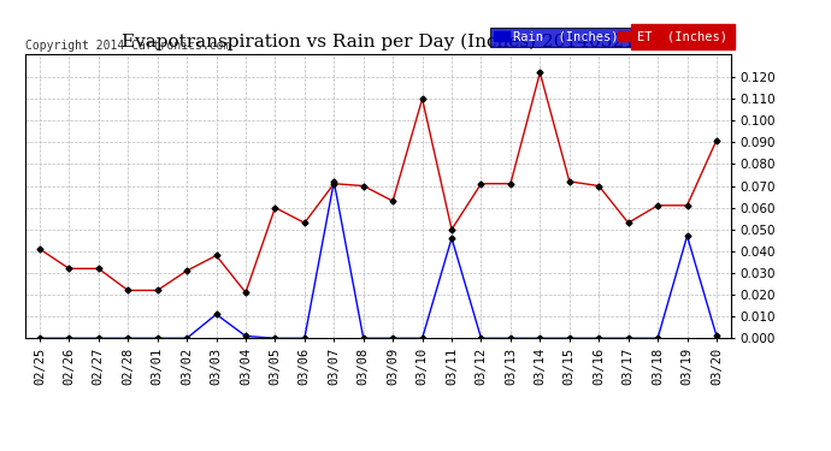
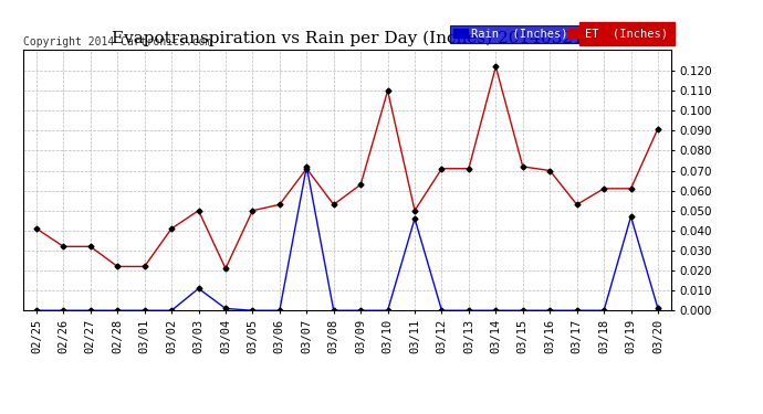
ET (Inches)/03/02: 0.031 -> 0.041
ET (Inches)/03/03: 0.038 -> 0.050
ET (Inches)/03/05: 0.060 -> 0.050
ET (Inches)/03/08: 0.070 -> 0.053
